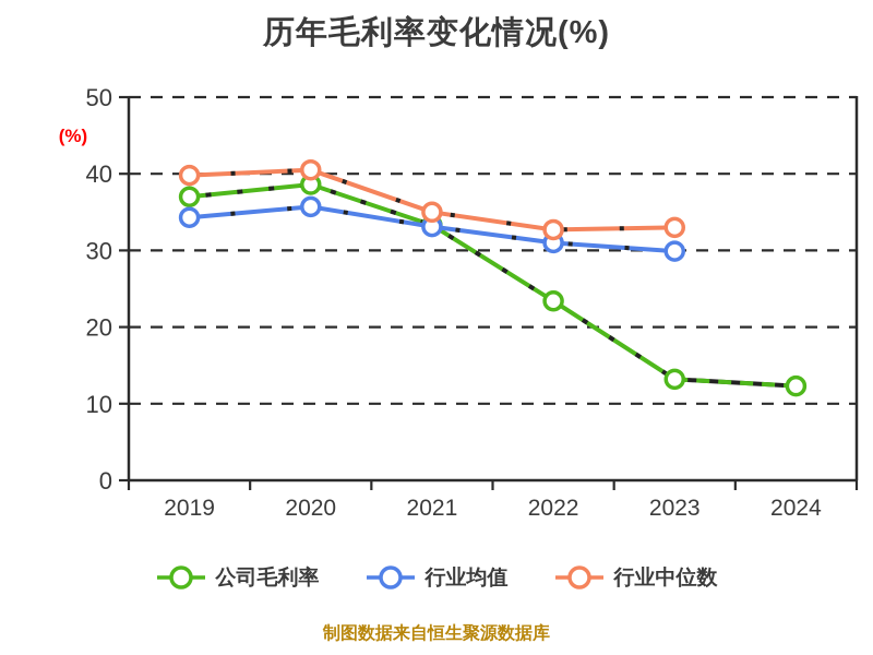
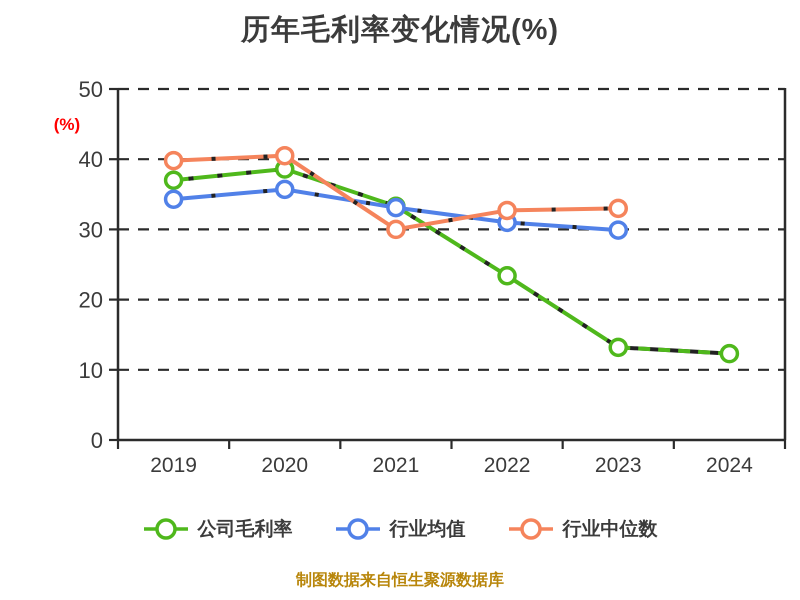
行业中位数/2021: 35 -> 30
